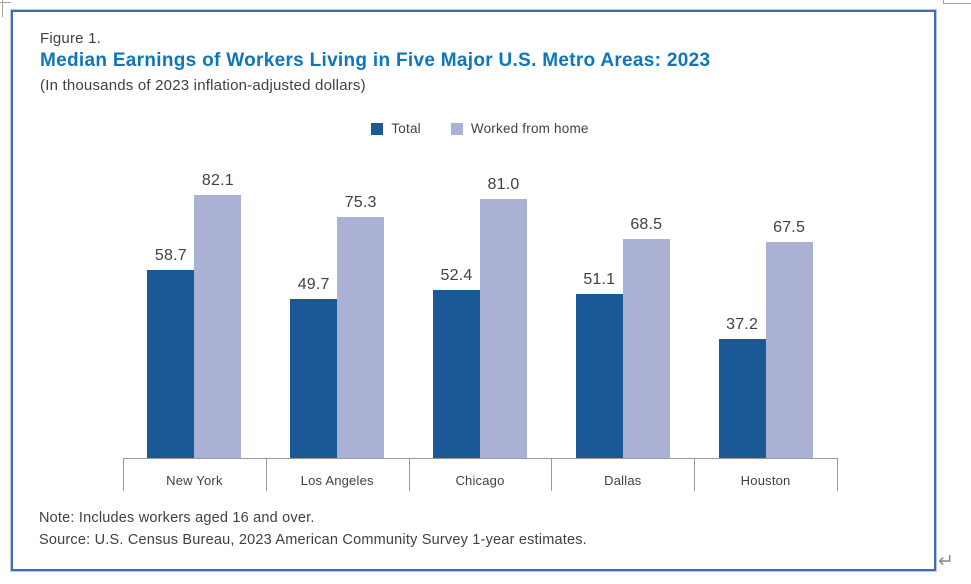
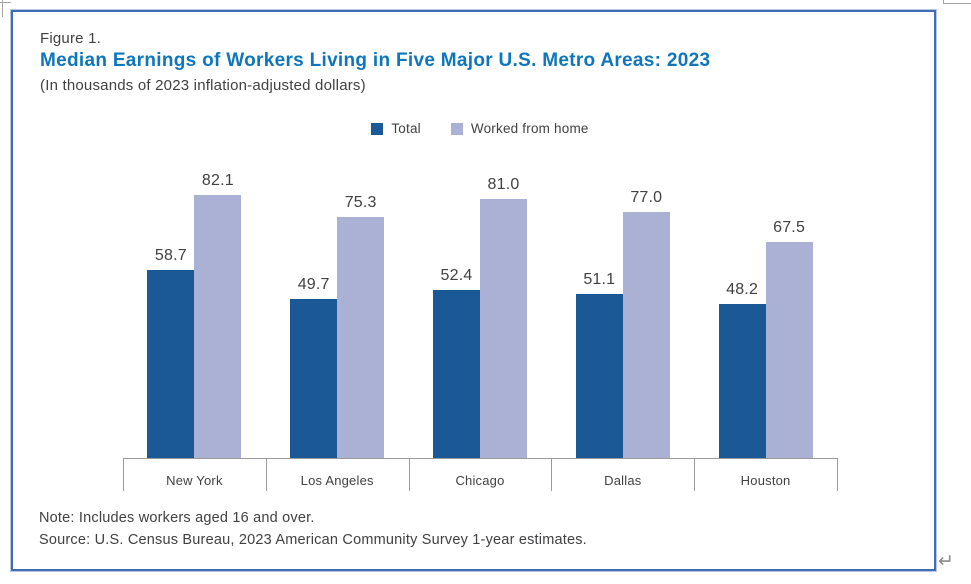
Worked from home/Dallas: 68.5 -> 77.0
Total/Houston: 37.2 -> 48.2
